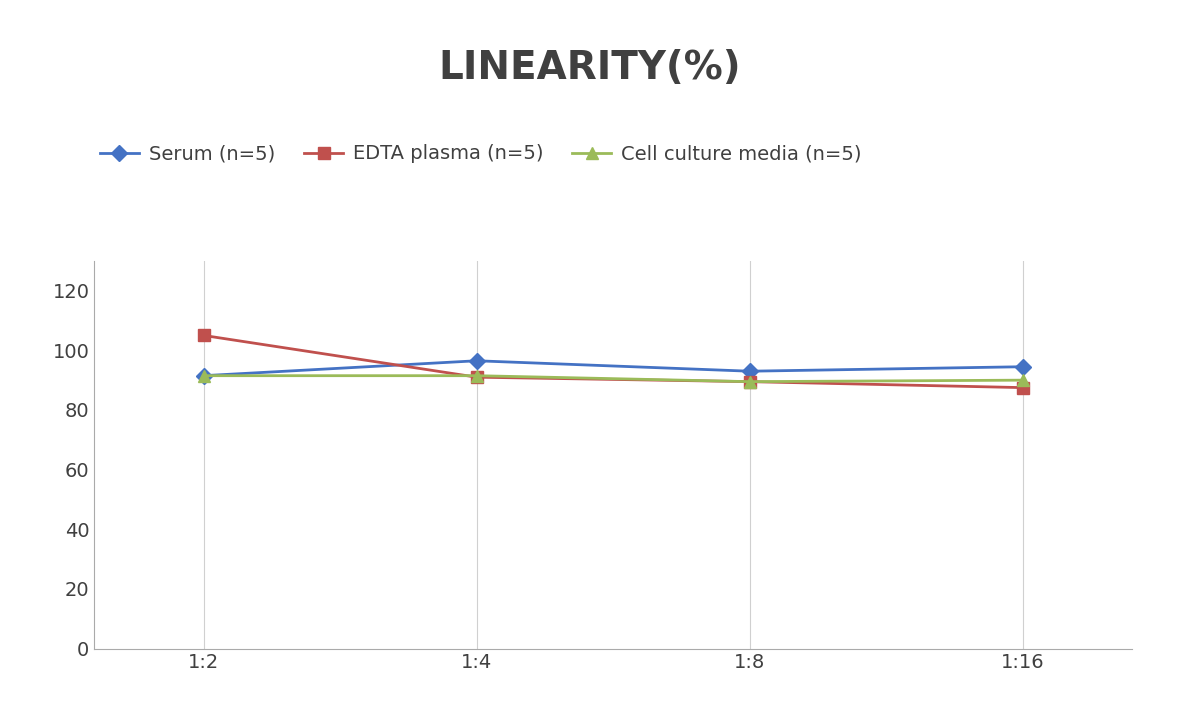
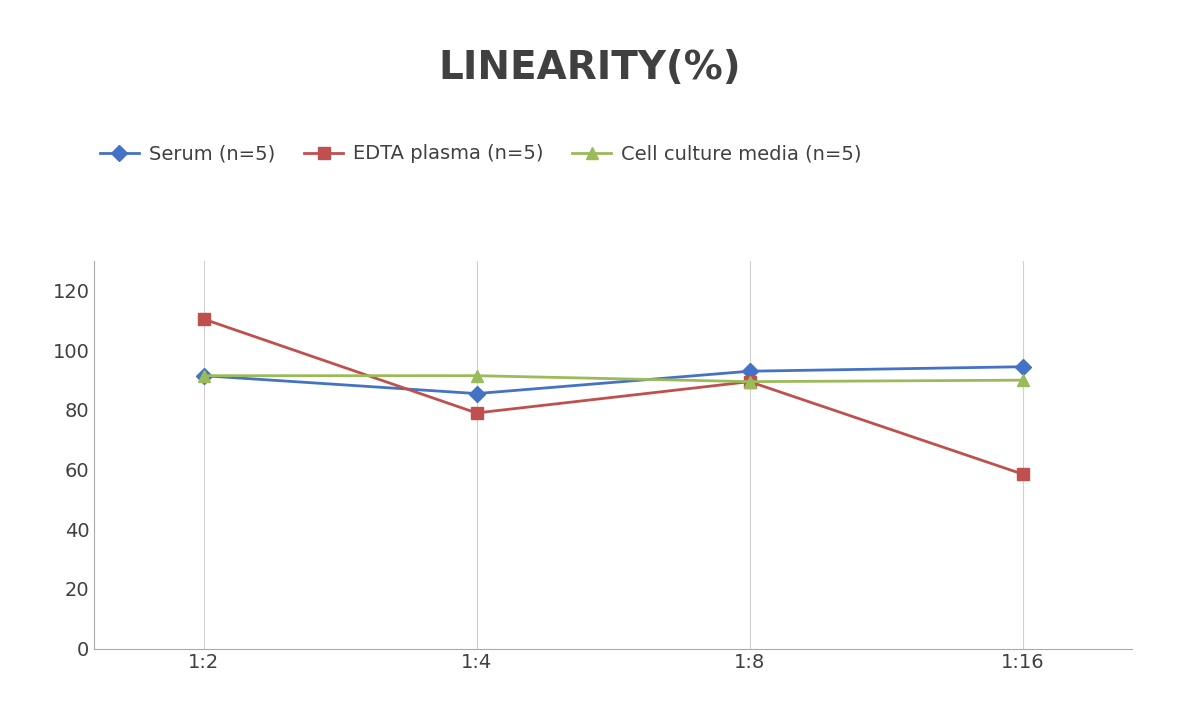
EDTA plasma (n=5)/1:2: 105.0 -> 110.5
Serum (n=5)/1:4: 96.5 -> 85.5
EDTA plasma (n=5)/1:4: 91.0 -> 79.0
EDTA plasma (n=5)/1:16: 87.5 -> 58.5
